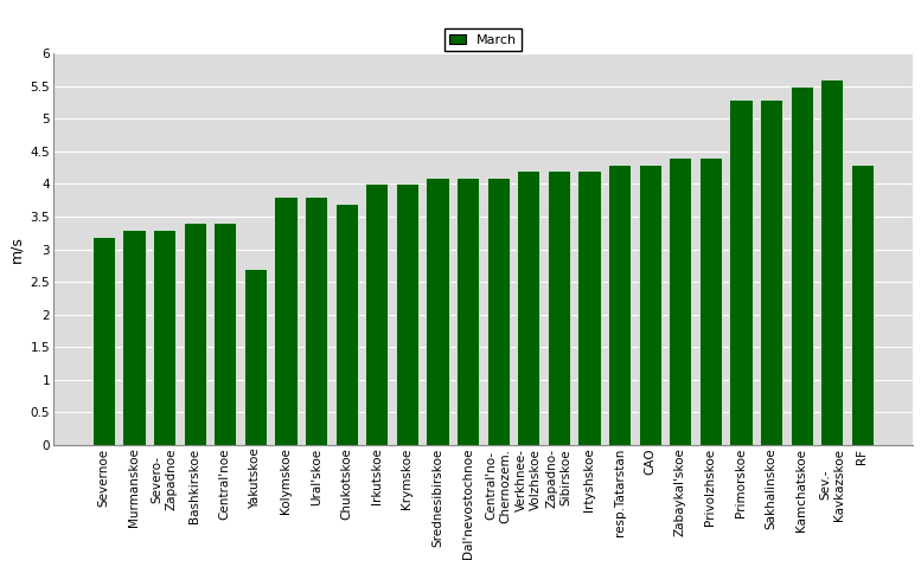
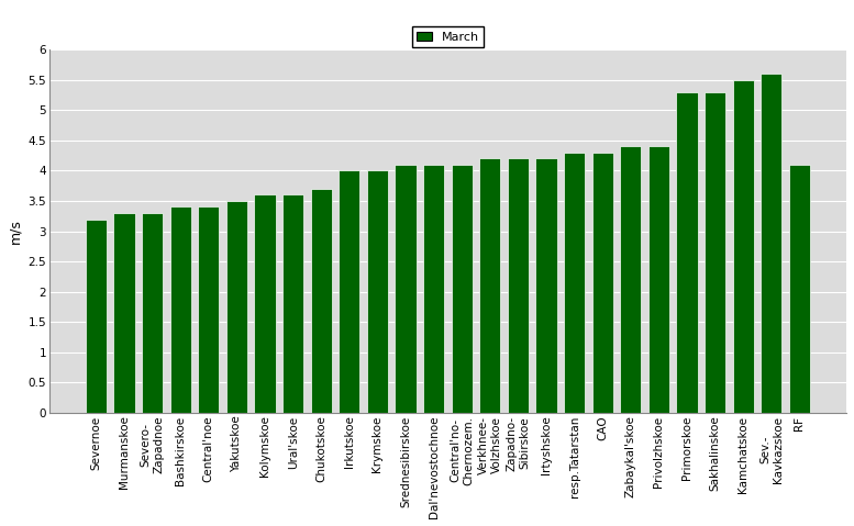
Yakutskoe: 2.7 -> 3.5
Kolymskoe: 3.8 -> 3.6
Ural'skoe: 3.8 -> 3.6
RF: 4.3 -> 4.1
